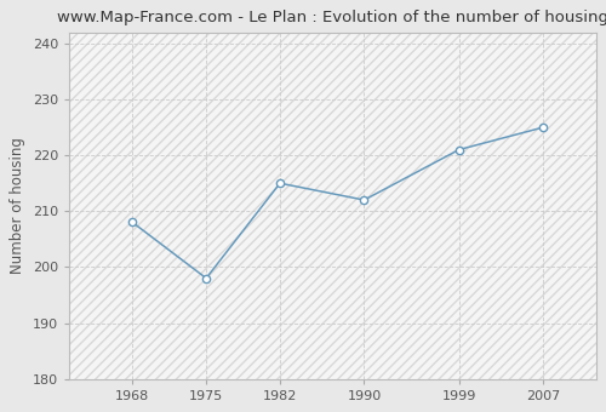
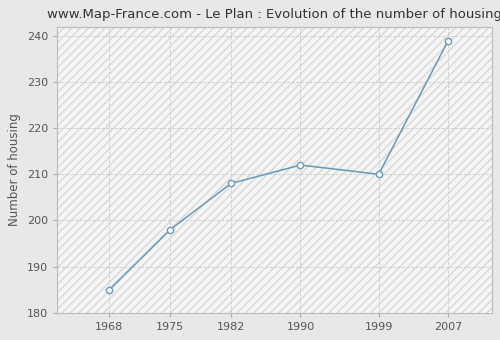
1968: 208 -> 185
1982: 215 -> 208
1999: 221 -> 210
2007: 225 -> 239
